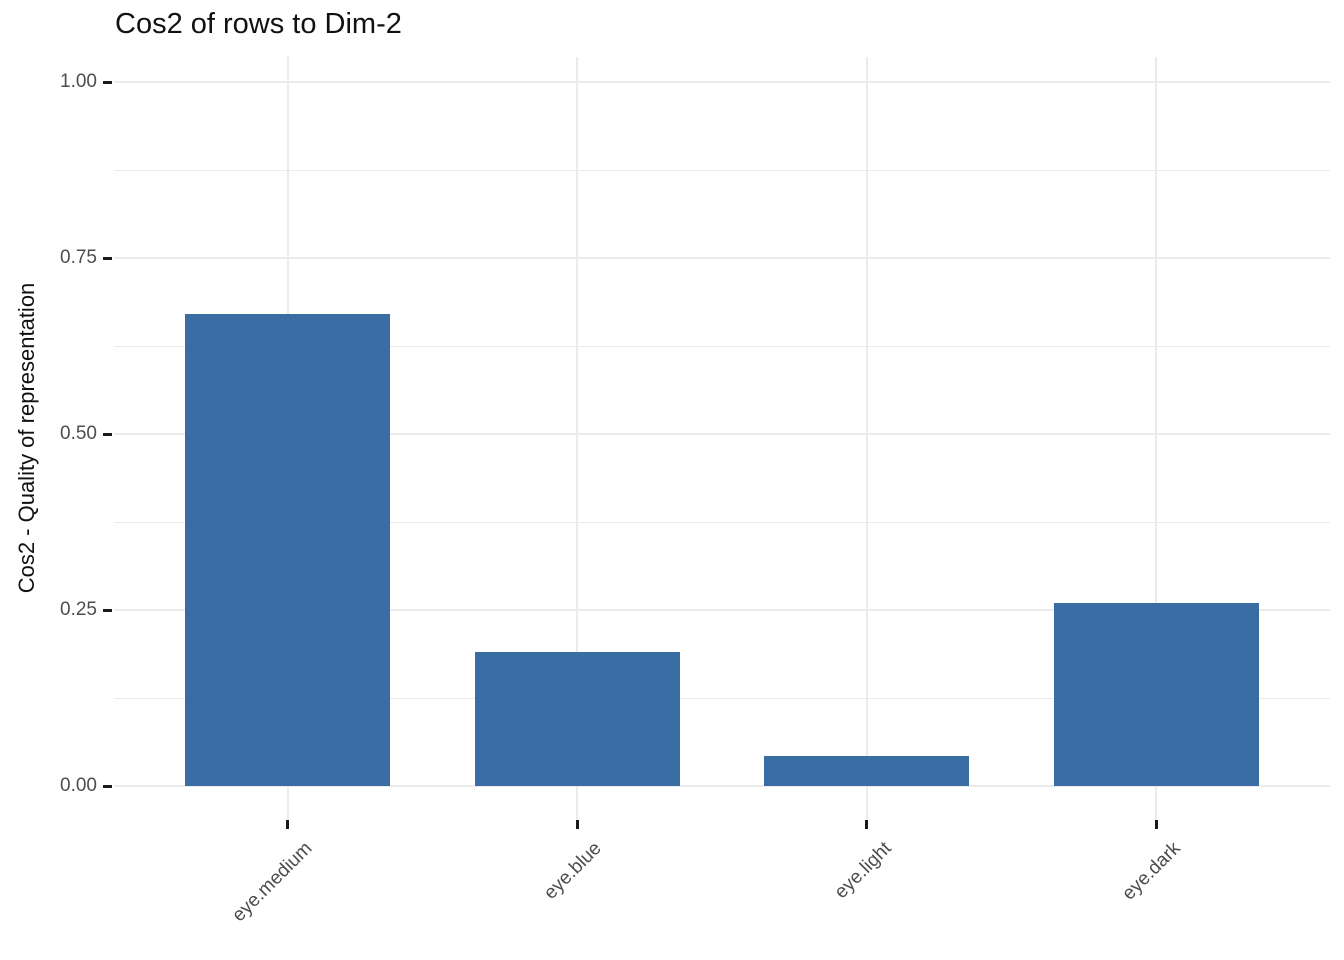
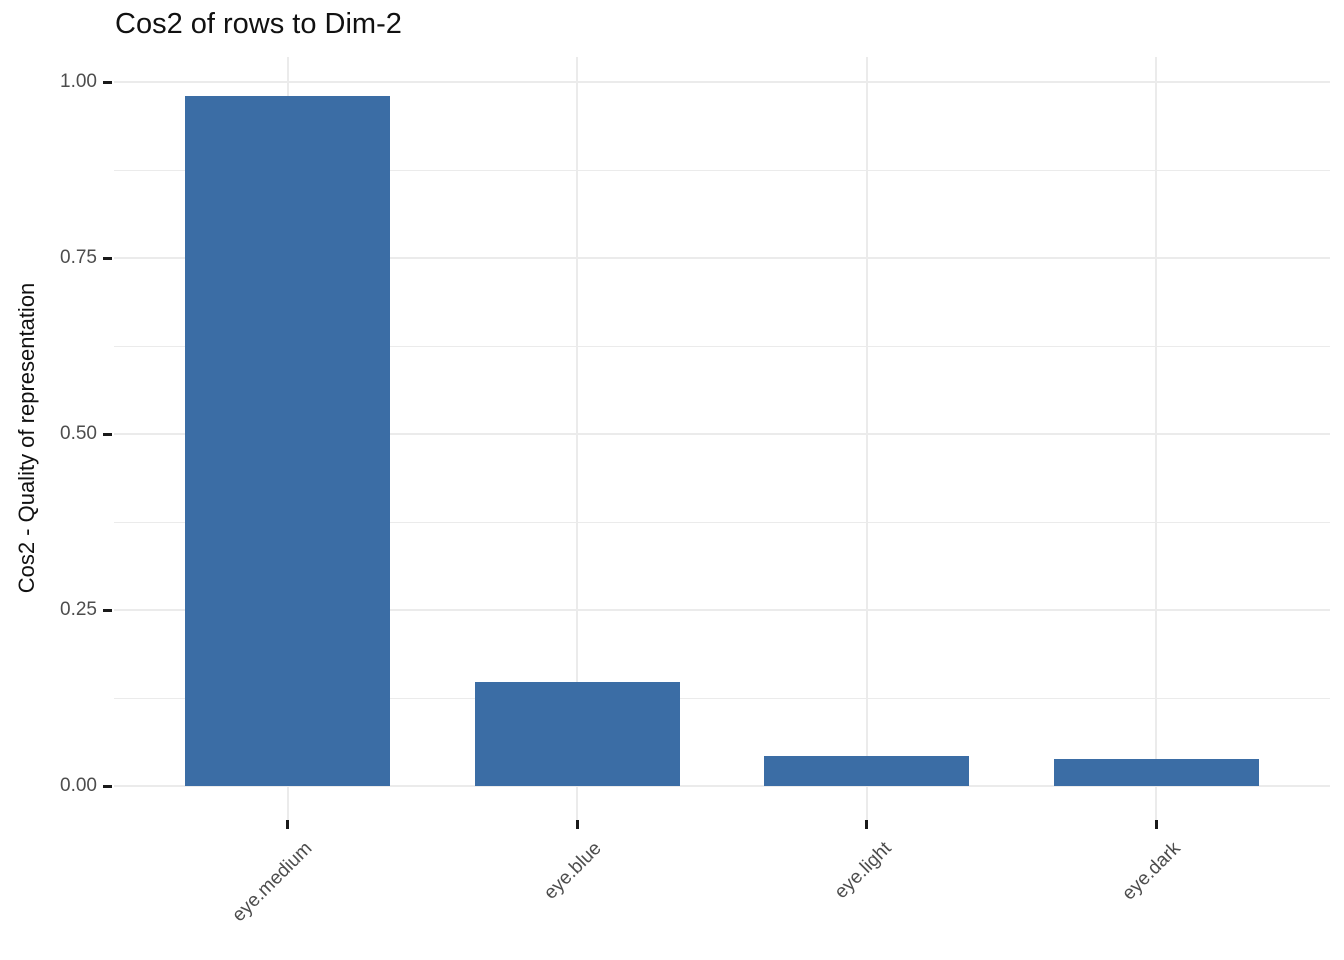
eye.medium: 0.67 -> 0.98
eye.blue: 0.19 -> 0.15
eye.dark: 0.26 -> 0.04
